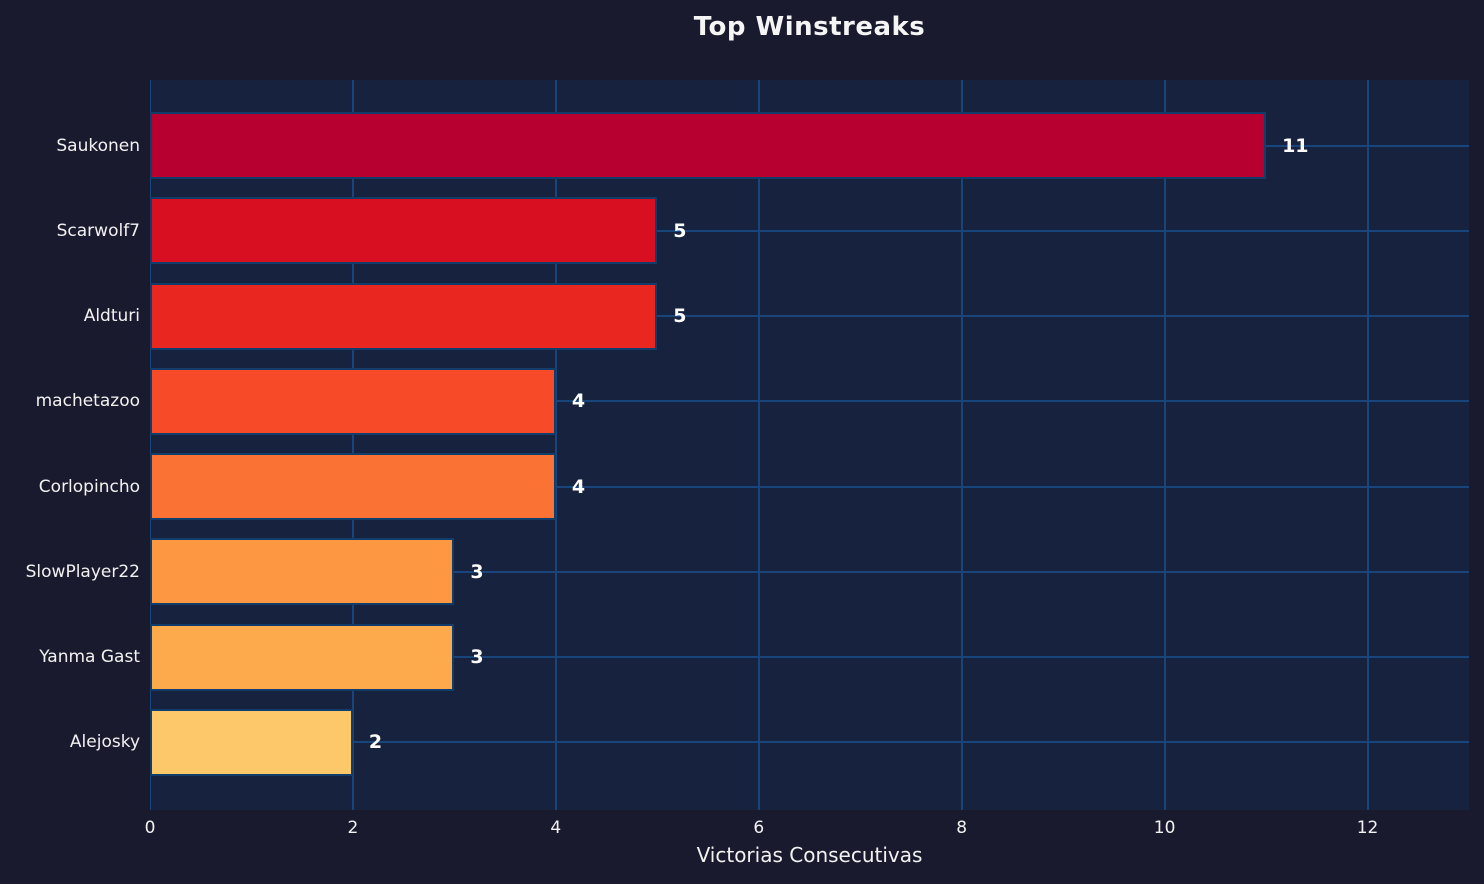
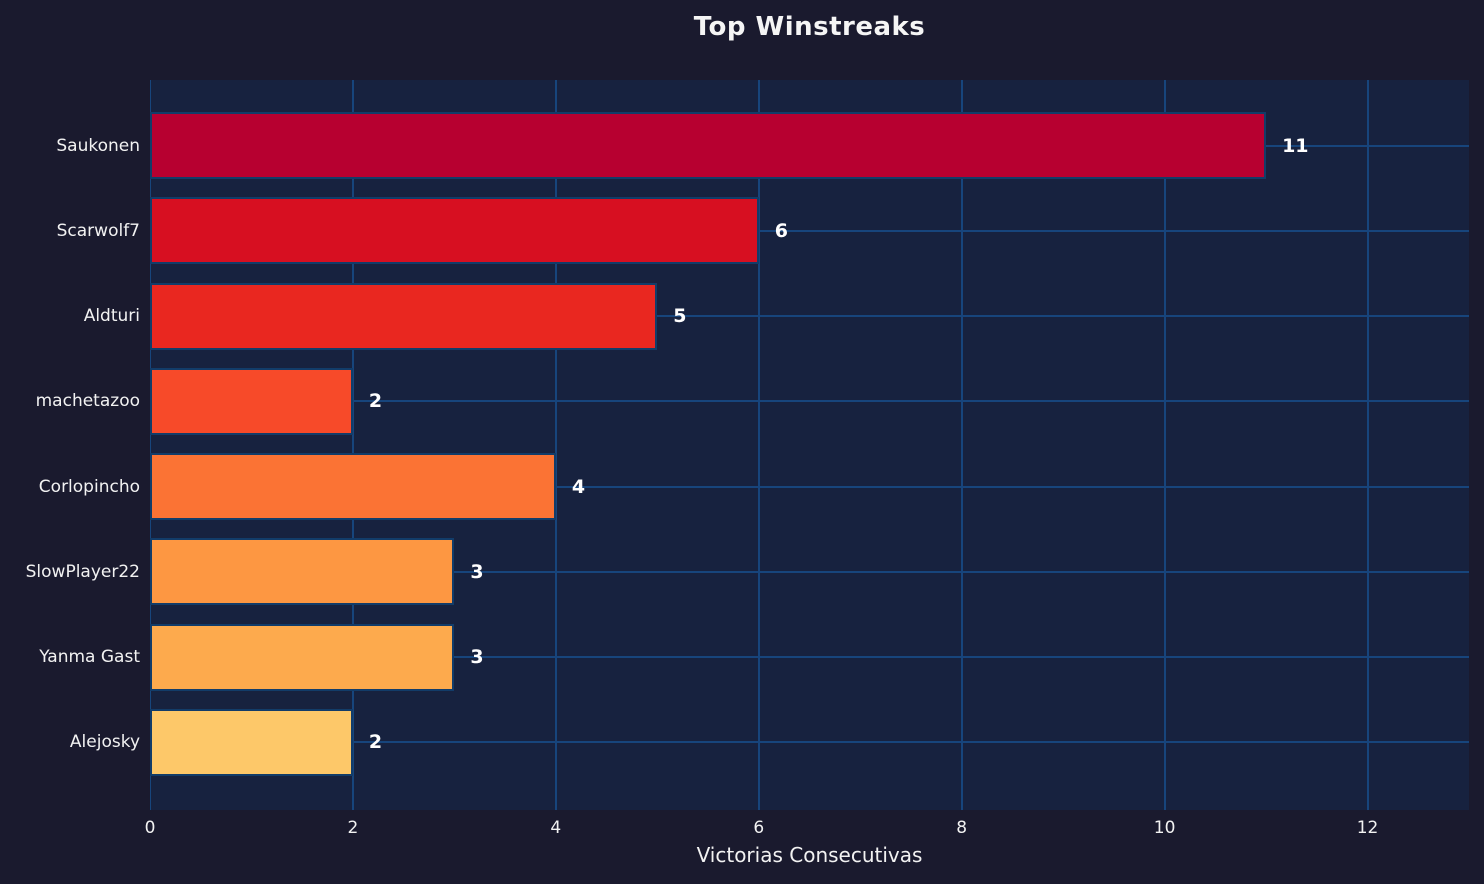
Scarwolf7: 5 -> 6
machetazoo: 4 -> 2
